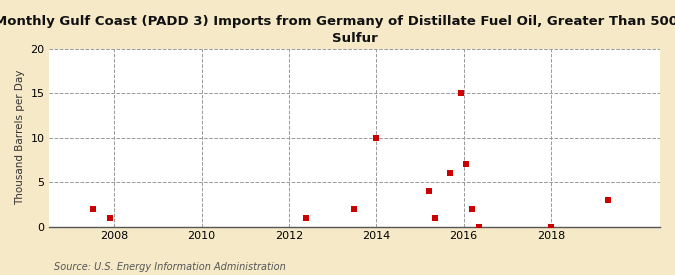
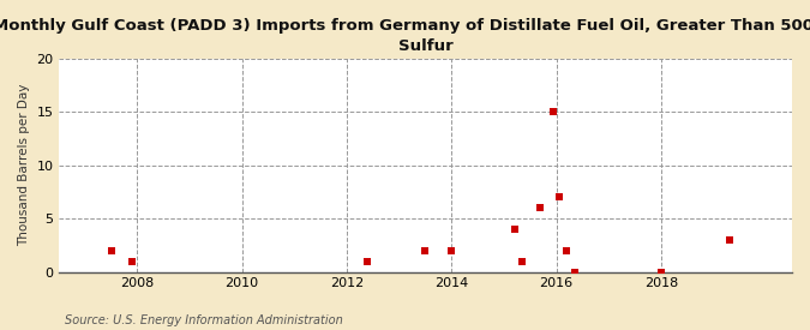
2014: 10 -> 2
